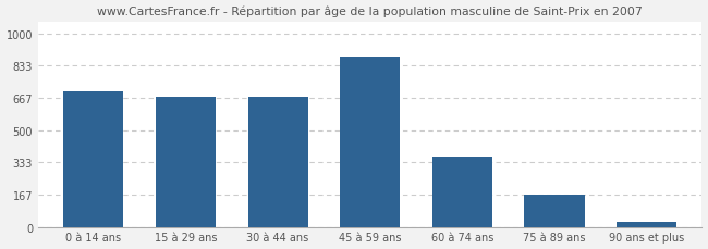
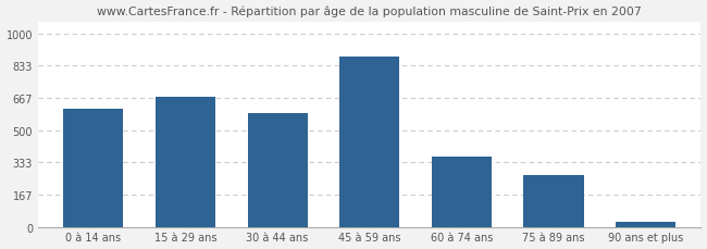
0 à 14 ans: 700 -> 610
30 à 44 ans: 670 -> 590
75 à 89 ans: 170 -> 270
